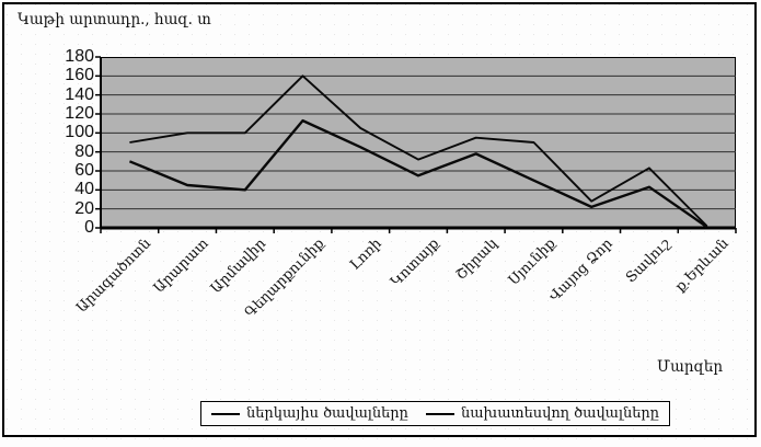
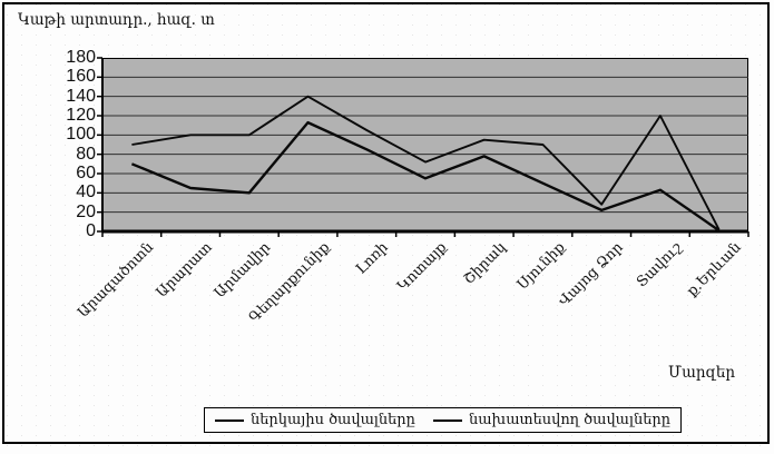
նախատեսվող ծավալները/Գեղարքունիք: 160 -> 140
նախատեսվող ծավալները/Տավուշ: 60 -> 120
